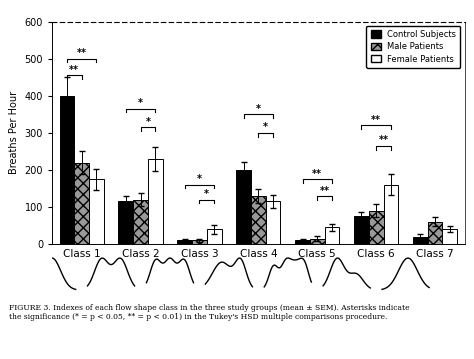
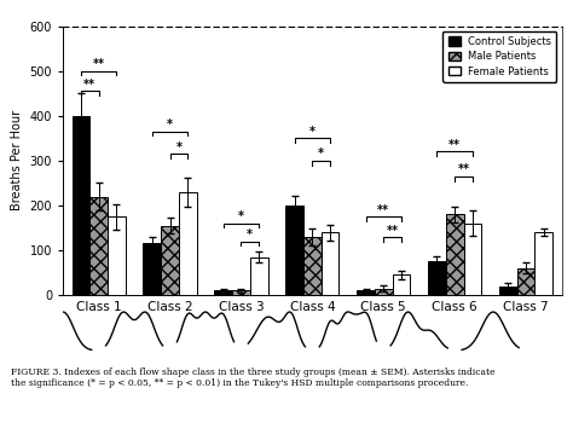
Male Patients/Class 2: 120 -> 155
Female Patients/Class 3: 40 -> 85
Female Patients/Class 4: 115 -> 140
Male Patients/Class 6: 90 -> 180
Female Patients/Class 7: 40 -> 140
